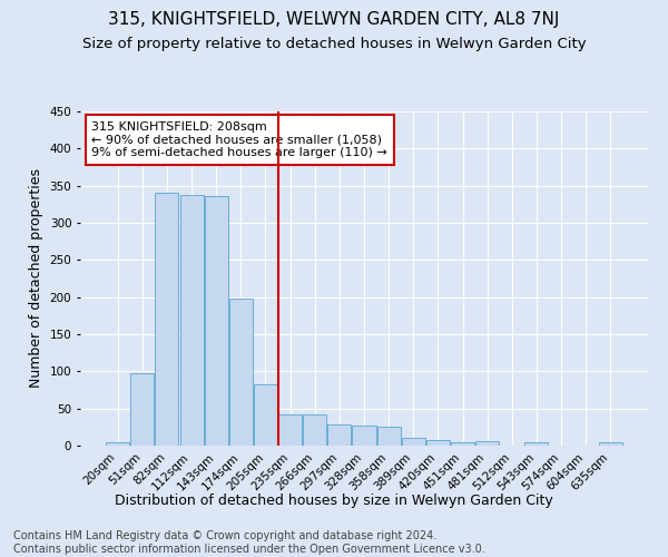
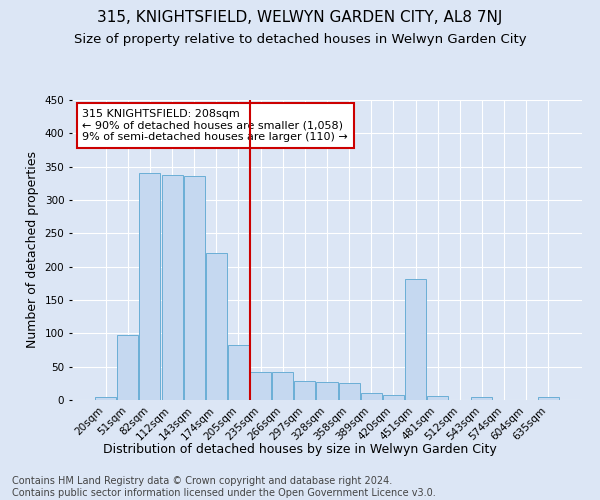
174sqm: 198 -> 220
451sqm: 5 -> 182
